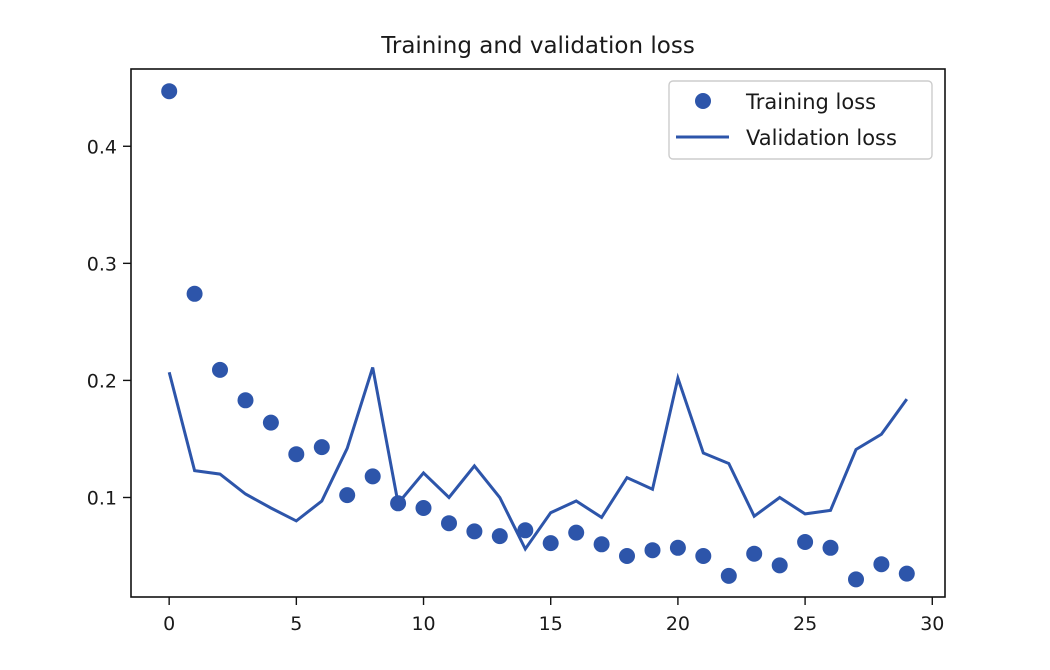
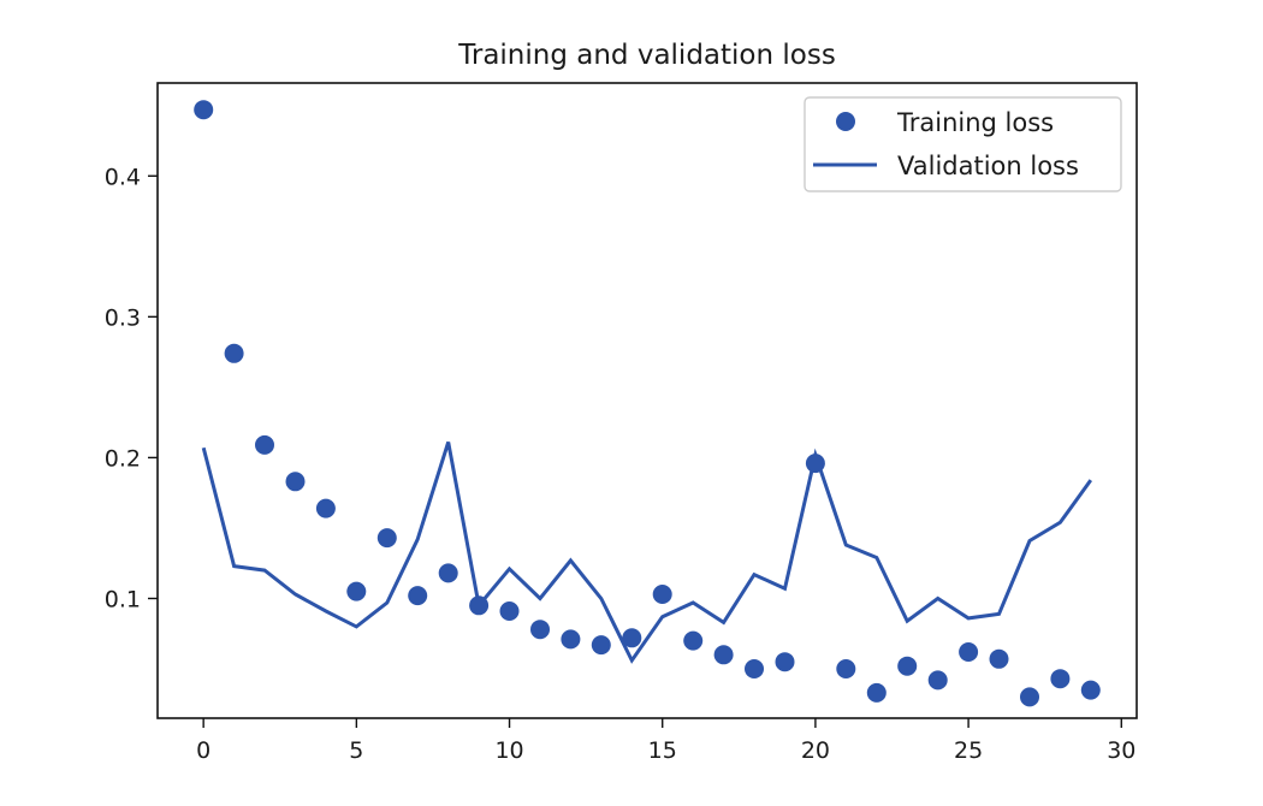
Training loss/5: 0.137 -> 0.105
Training loss/15: 0.061 -> 0.103
Training loss/20: 0.057 -> 0.196
